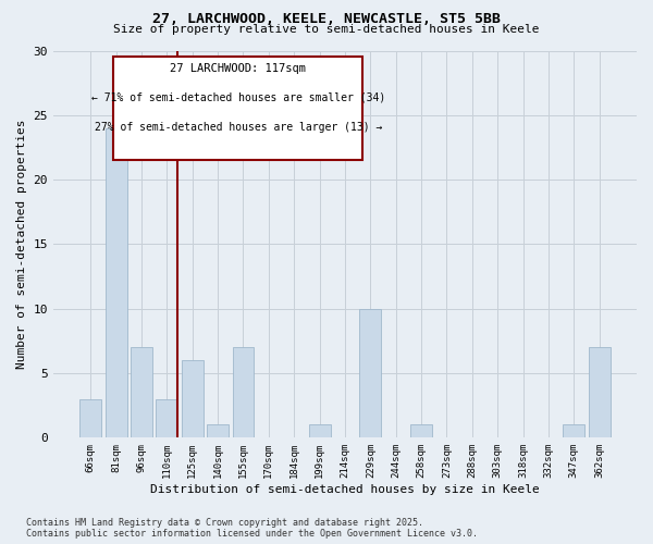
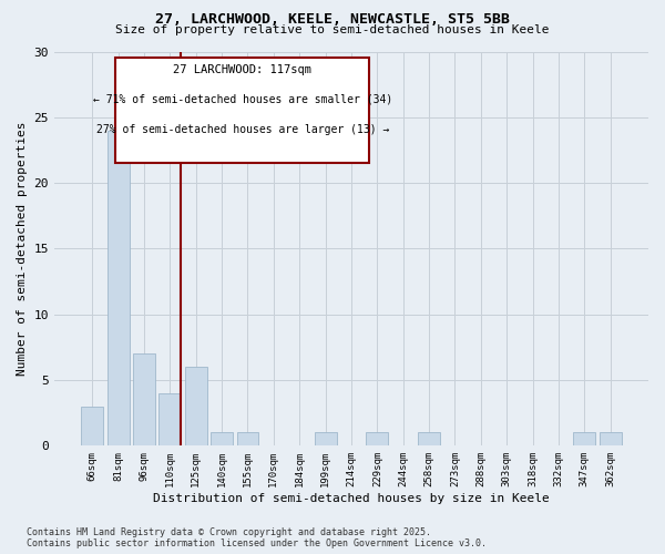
110sqm: 3 -> 4
155sqm: 7 -> 1
229sqm: 10 -> 1
362sqm: 7 -> 1
